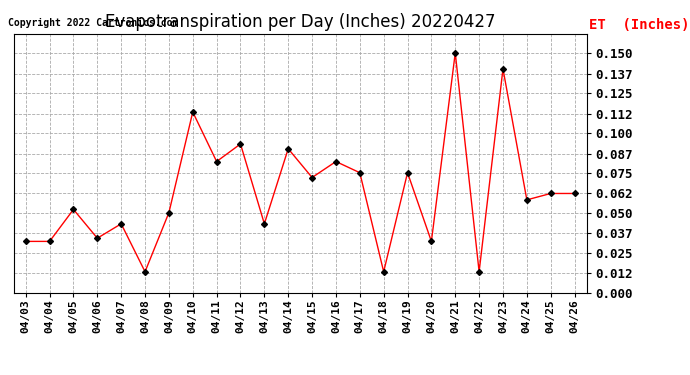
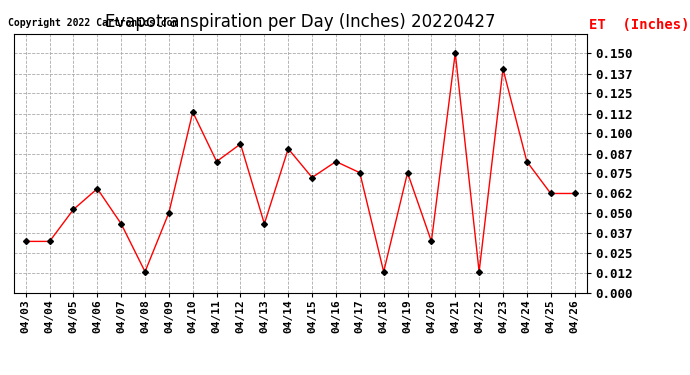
04/06: 0.034 -> 0.065
04/24: 0.058 -> 0.082
